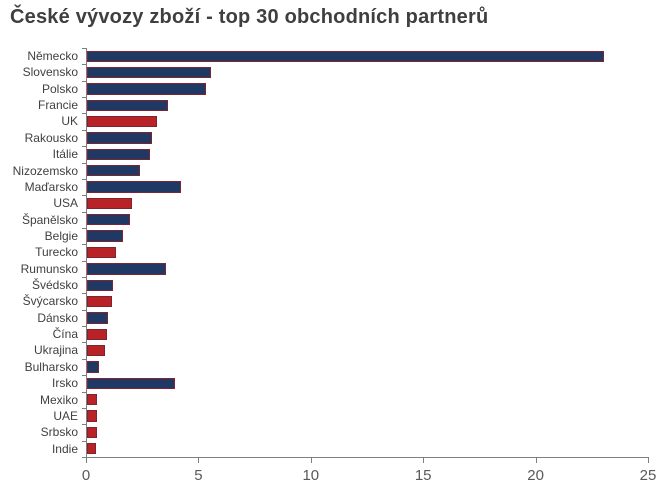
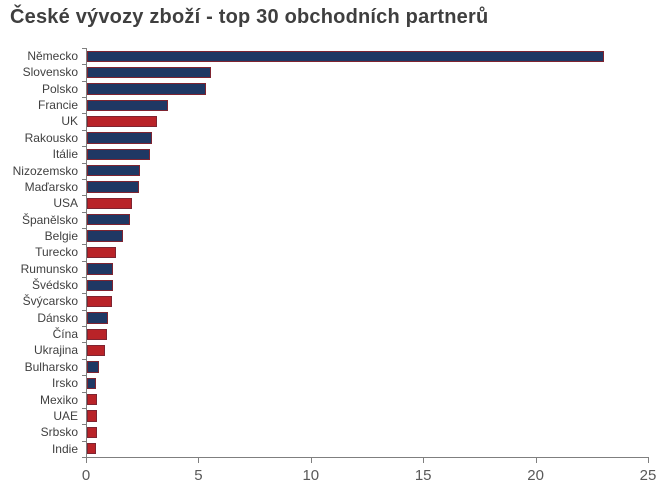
Maďarsko: 4.2 -> 2.3
Rumunsko: 3.5 -> 1.1
Irsko: 3.9 -> 0.4
